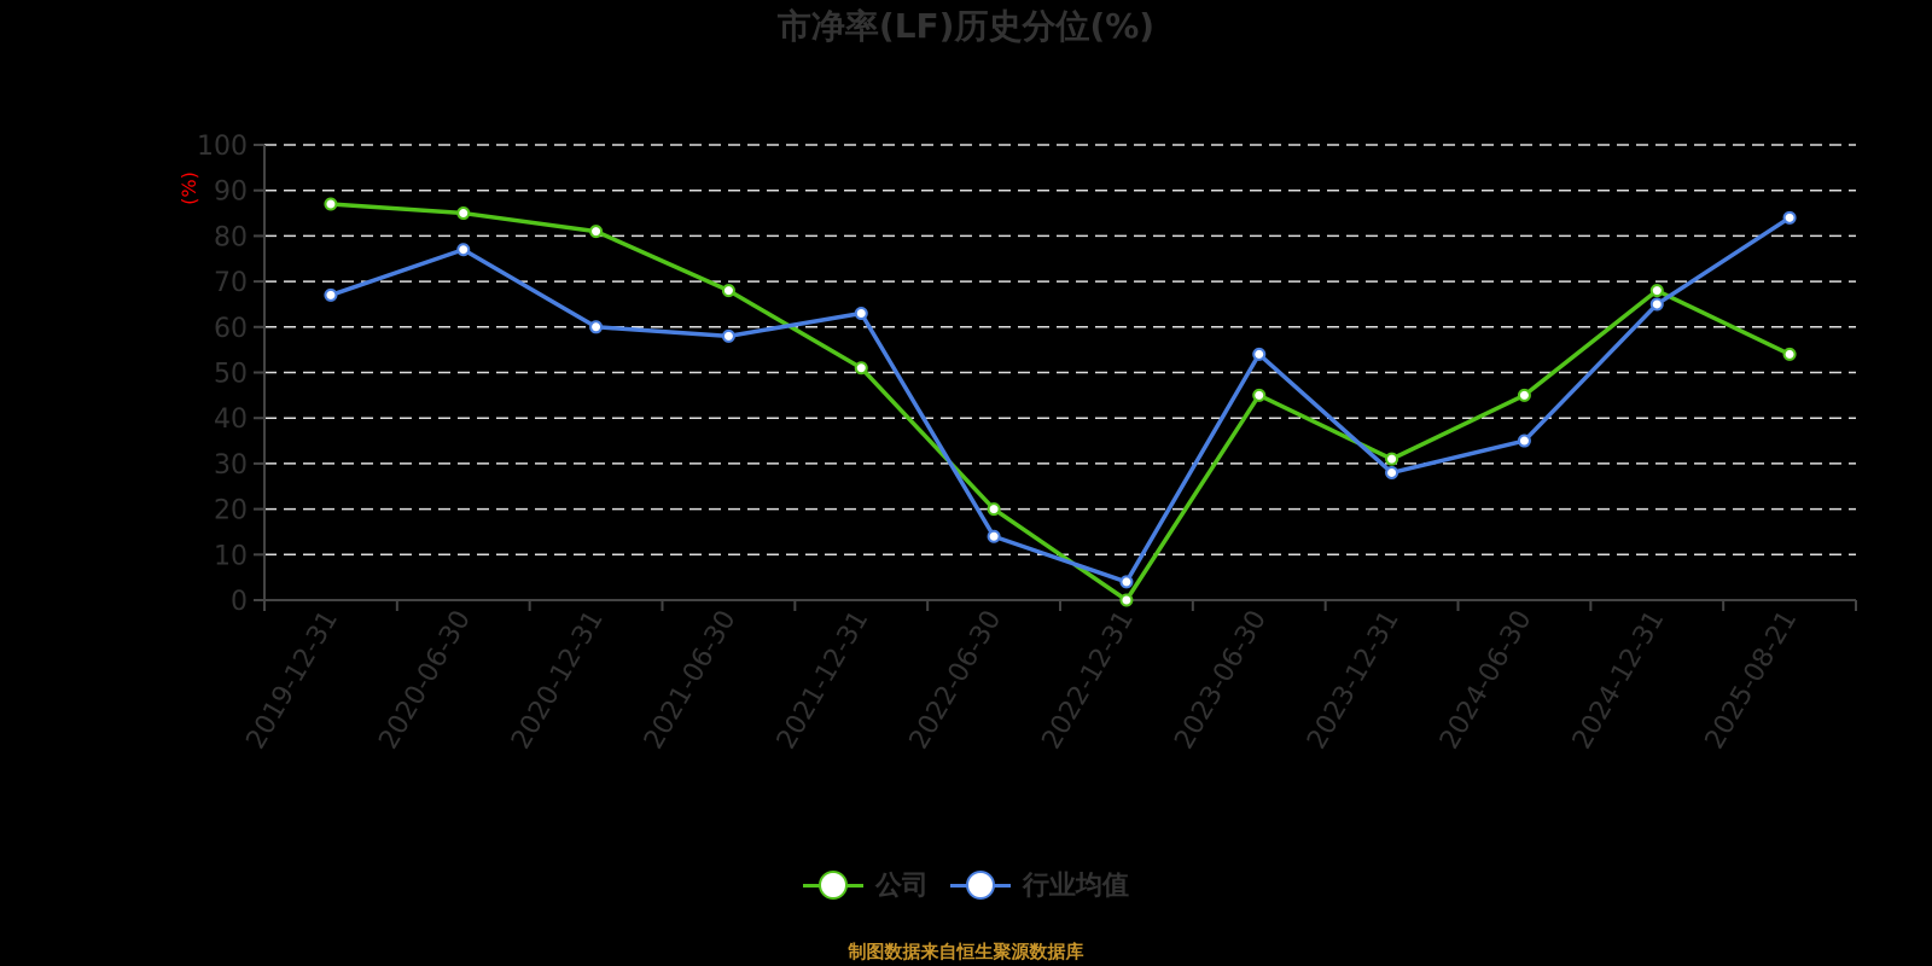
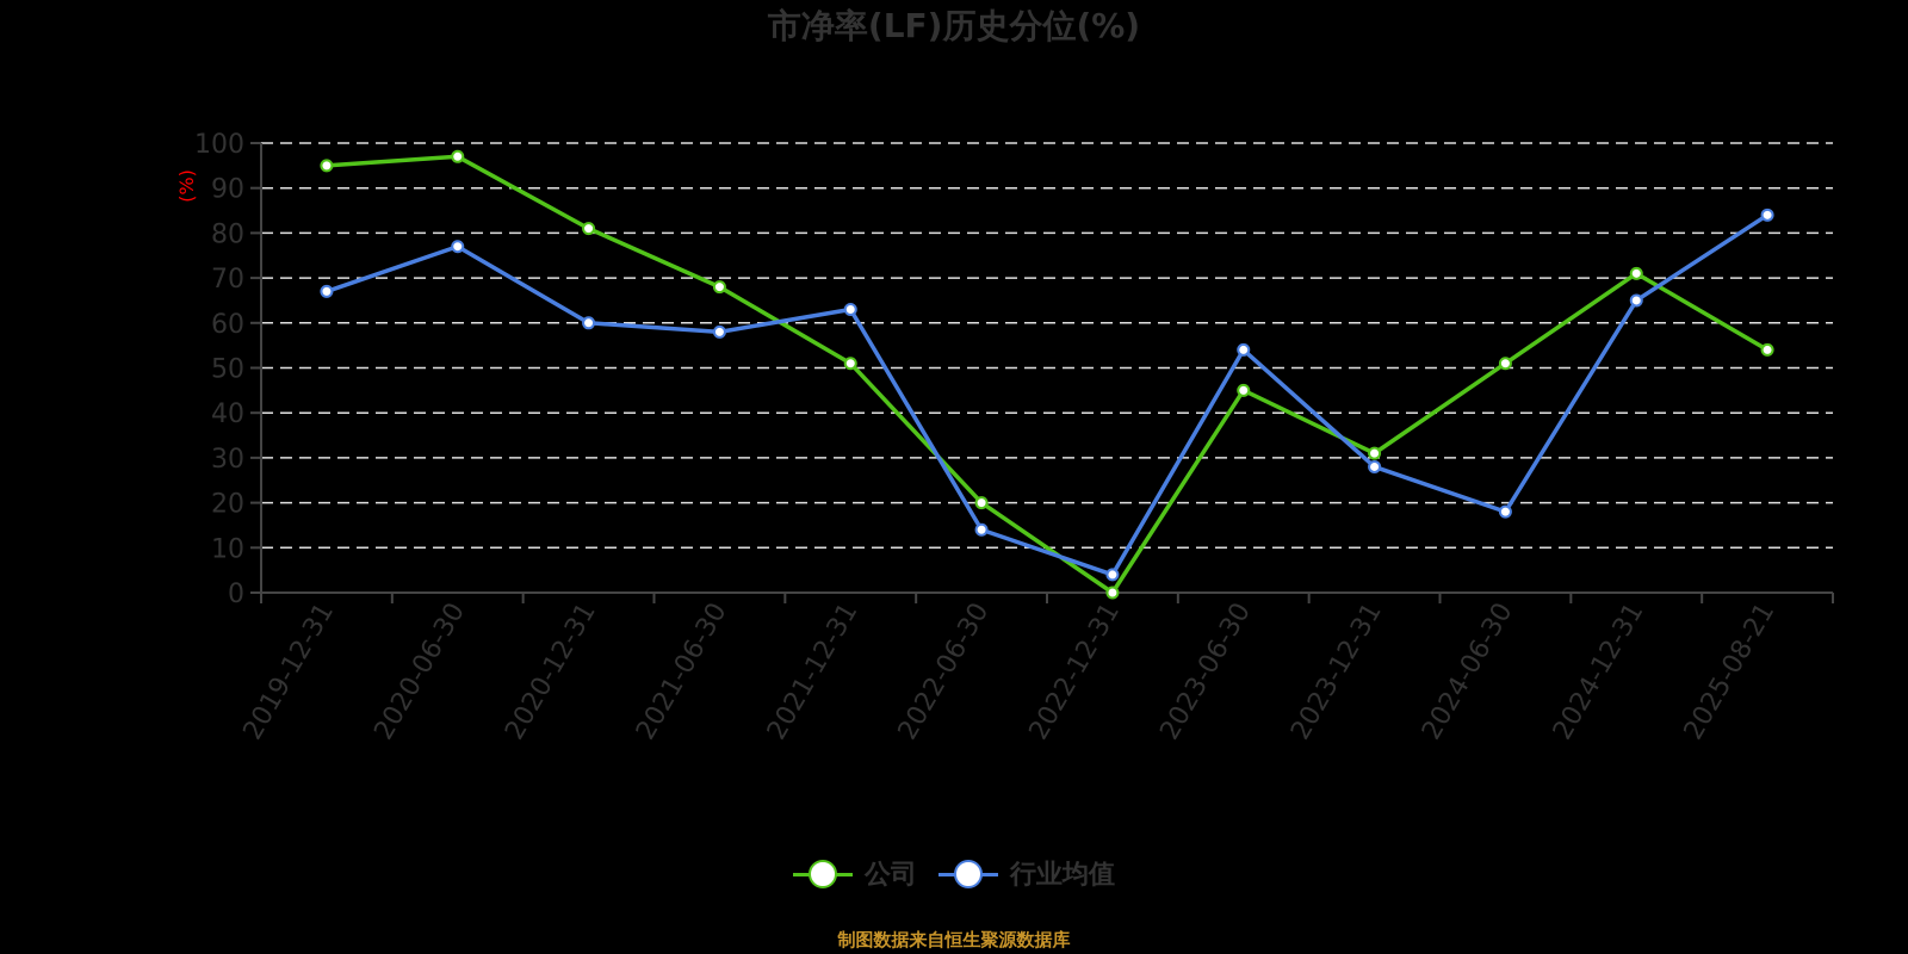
公司/2019-12-31: 87 -> 95
公司/2020-06-30: 85 -> 97
公司/2024-06-30: 45 -> 51
行业均值/2024-06-30: 35 -> 18
公司/2024-12-31: 68 -> 71
